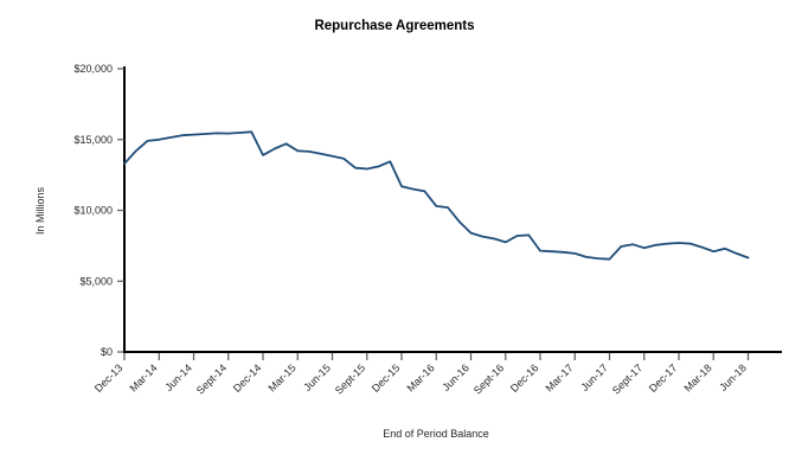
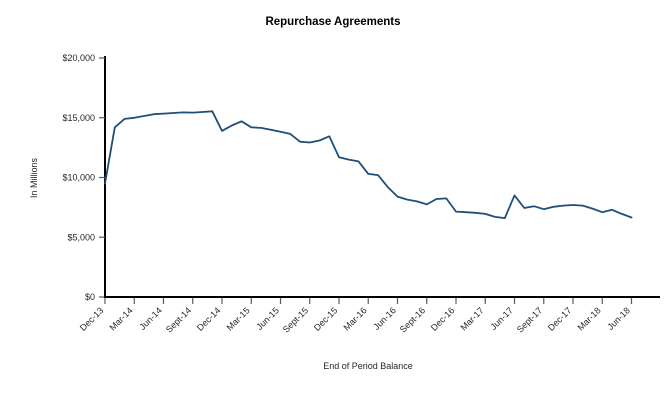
Dec-13: $13300 -> $9500
Jun-17: $6600 -> $8500
